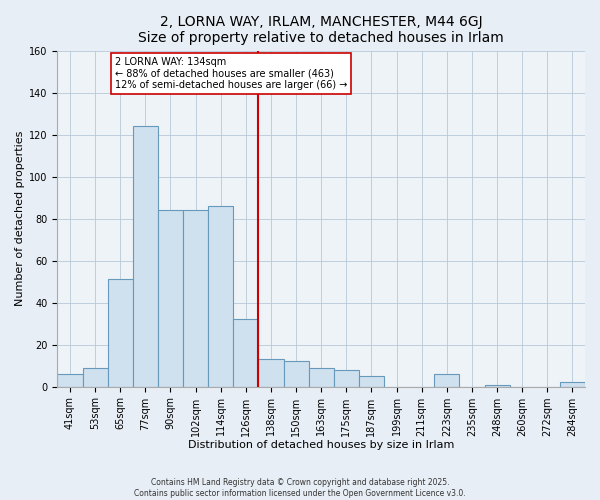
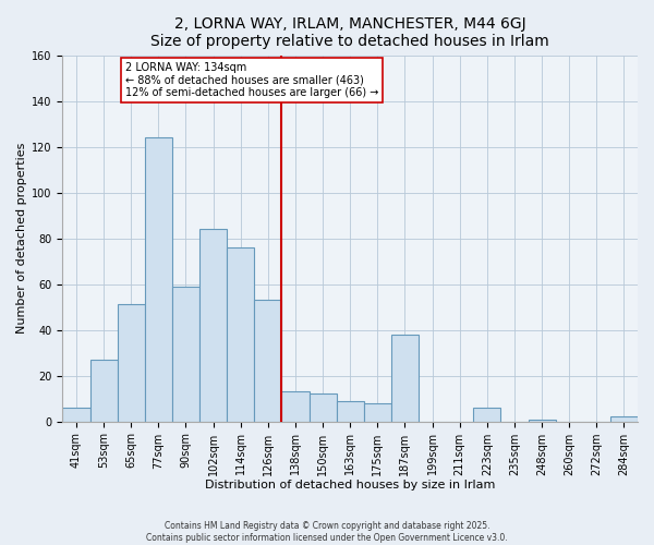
53sqm: 9 -> 27
90sqm: 84 -> 59
114sqm: 86 -> 76
126sqm: 32 -> 53
187sqm: 5 -> 38
